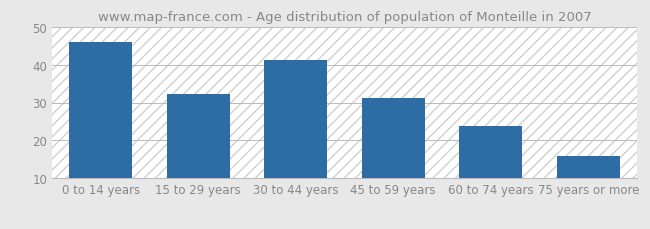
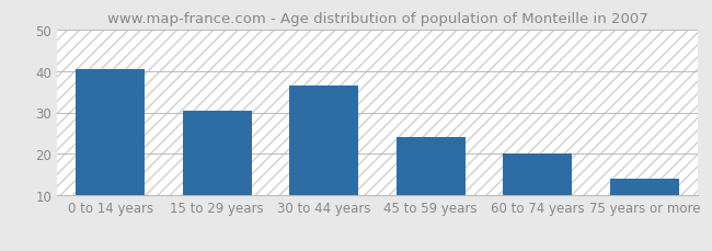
0 to 14 years: 46.0 -> 40.5
15 to 29 years: 32.2 -> 30.5
30 to 44 years: 41.2 -> 36.5
45 to 59 years: 31.2 -> 24.0
60 to 74 years: 23.8 -> 20.0
75 years or more: 16.0 -> 14.0
